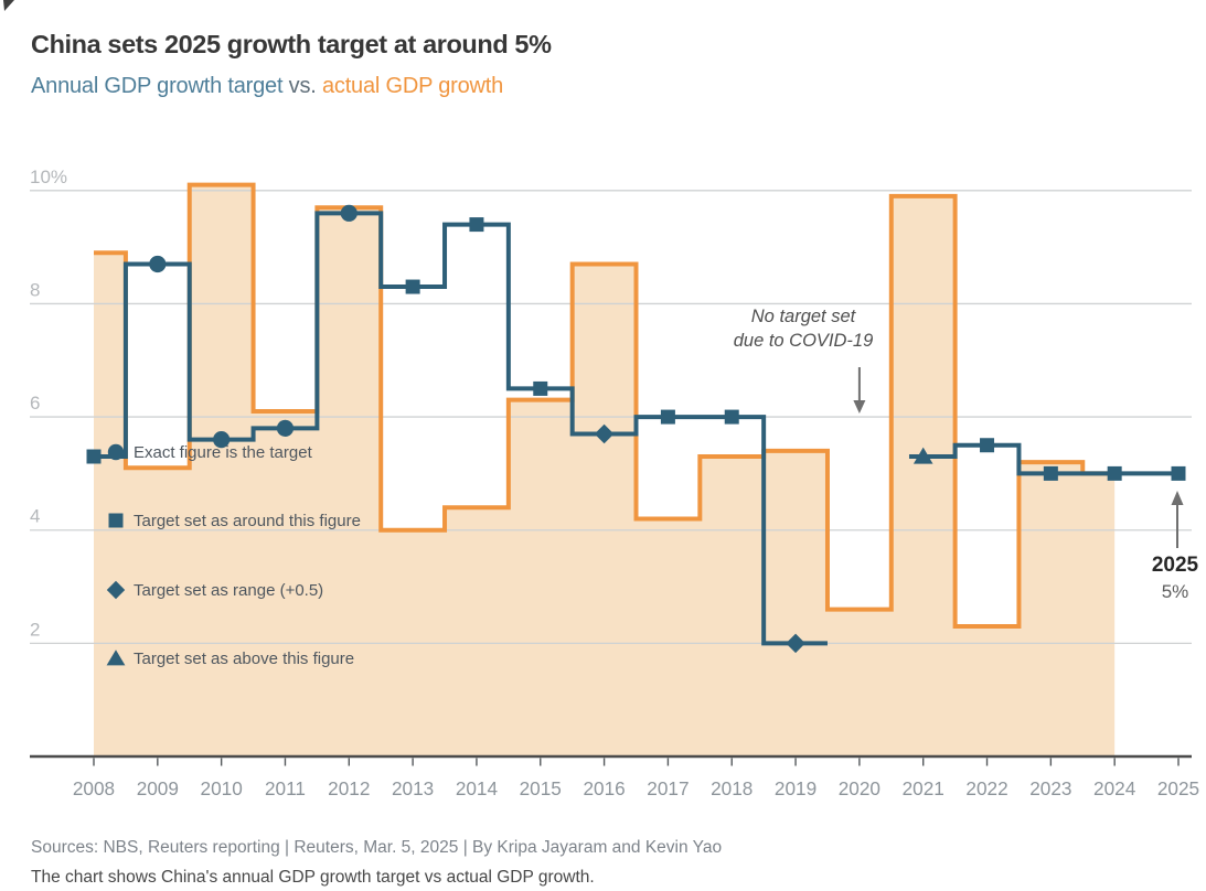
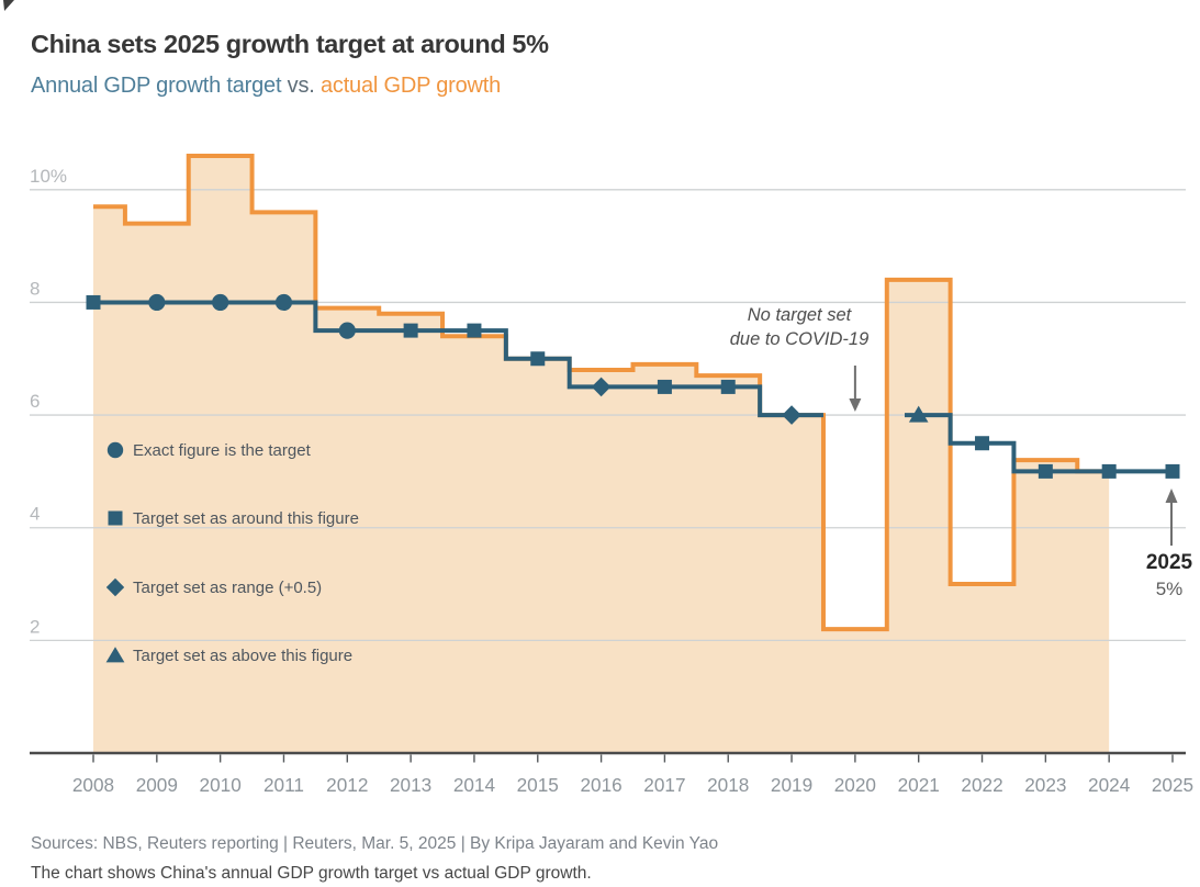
actual GDP growth/2008: 8.9% -> 9.7%
Annual GDP growth target/2008: 5.3% -> 8.0%
actual GDP growth/2009: 5.1% -> 9.4%
Annual GDP growth target/2009: 8.7% -> 8.0%
actual GDP growth/2010: 10.1% -> 10.6%
Annual GDP growth target/2010: 5.6% -> 8.0%
actual GDP growth/2011: 6.1% -> 9.6%
Annual GDP growth target/2011: 5.8% -> 8.0%
actual GDP growth/2012: 9.7% -> 7.9%
Annual GDP growth target/2012: 9.6% -> 7.5%
actual GDP growth/2013: 4.0% -> 7.8%
Annual GDP growth target/2013: 8.3% -> 7.5%
actual GDP growth/2014: 4.4% -> 7.4%
Annual GDP growth target/2014: 9.4% -> 7.5%
actual GDP growth/2015: 6.3% -> 7.0%
Annual GDP growth target/2015: 6.5% -> 7.0%
actual GDP growth/2016: 8.7% -> 6.8%
Annual GDP growth target/2016: 5.7% -> 6.5%
actual GDP growth/2017: 4.2% -> 6.9%
Annual GDP growth target/2017: 6.0% -> 6.5%
actual GDP growth/2018: 5.3% -> 6.7%
Annual GDP growth target/2018: 6.0% -> 6.5%
actual GDP growth/2019: 5.4% -> 6.0%
Annual GDP growth target/2019: 2.0% -> 6.0%
actual GDP growth/2020: 2.6% -> 2.2%
actual GDP growth/2021: 9.9% -> 8.4%
Annual GDP growth target/2021: 5.3% -> 6.0%
actual GDP growth/2022: 2.3% -> 3.0%
